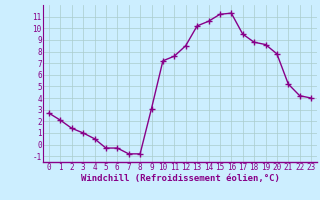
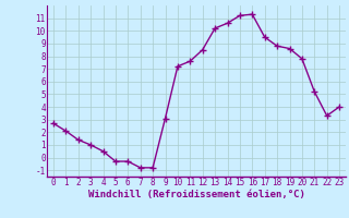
22: 4.2 -> 3.3
